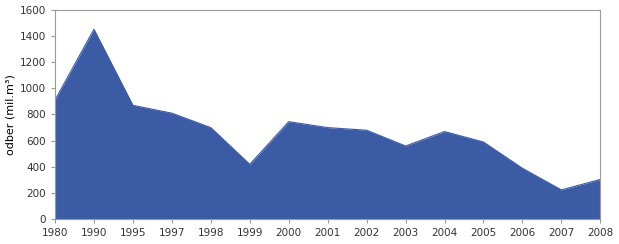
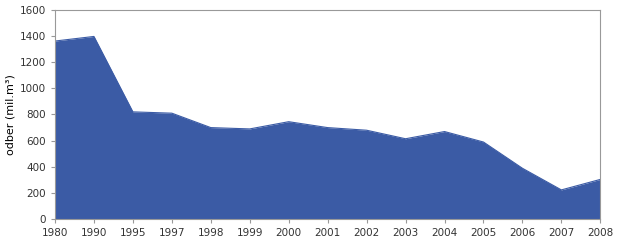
1980: 910 -> 1360
1990: 1450 -> 1400
1995: 870 -> 820
1999: 420 -> 690
2003: 560 -> 620
